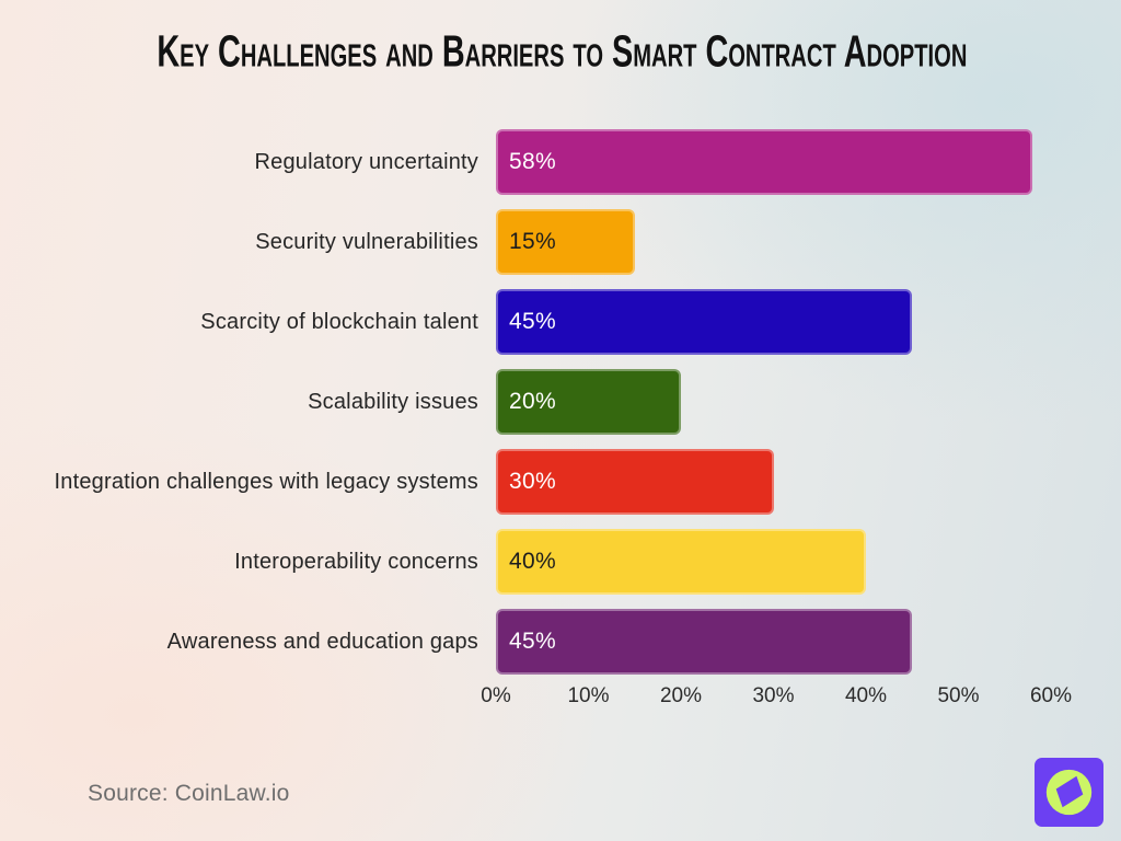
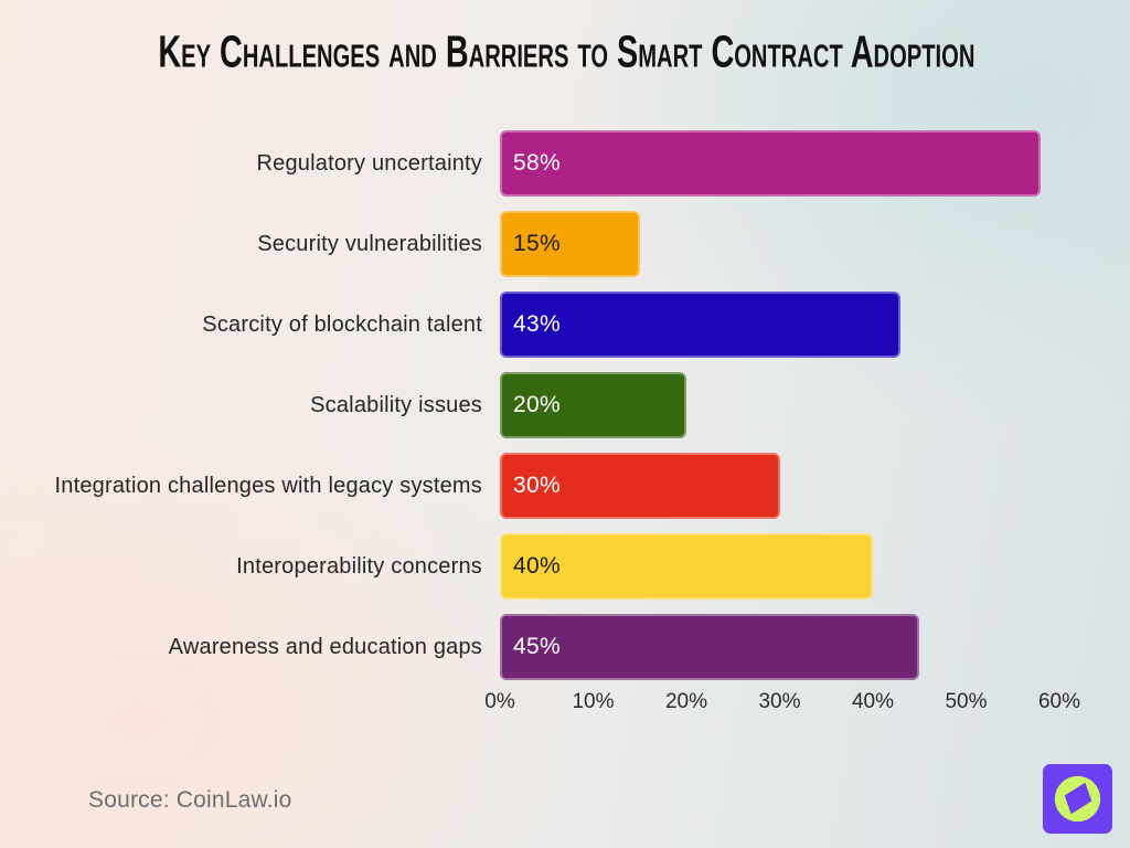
Scarcity of blockchain talent: 45% -> 43%
